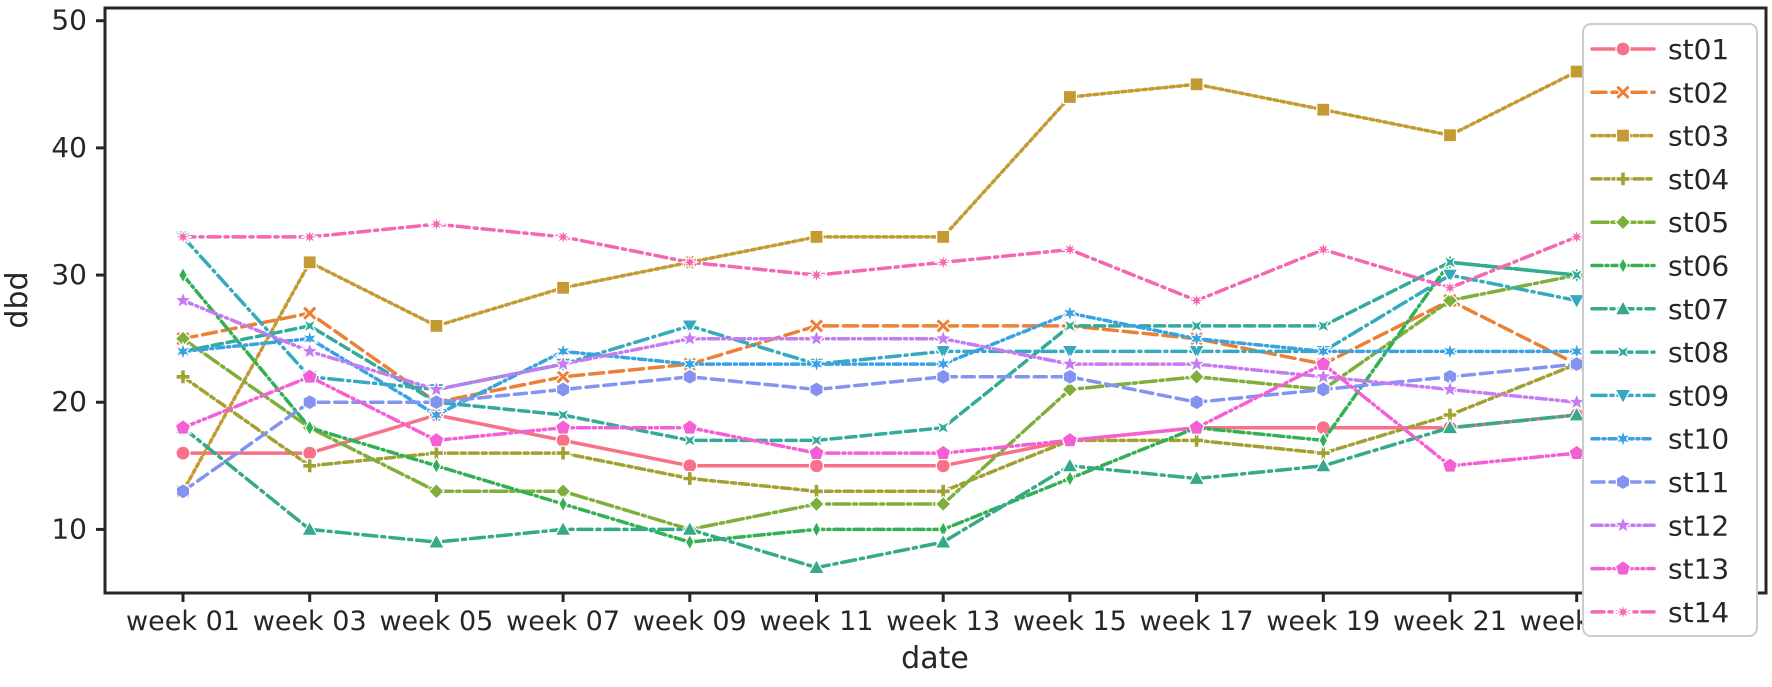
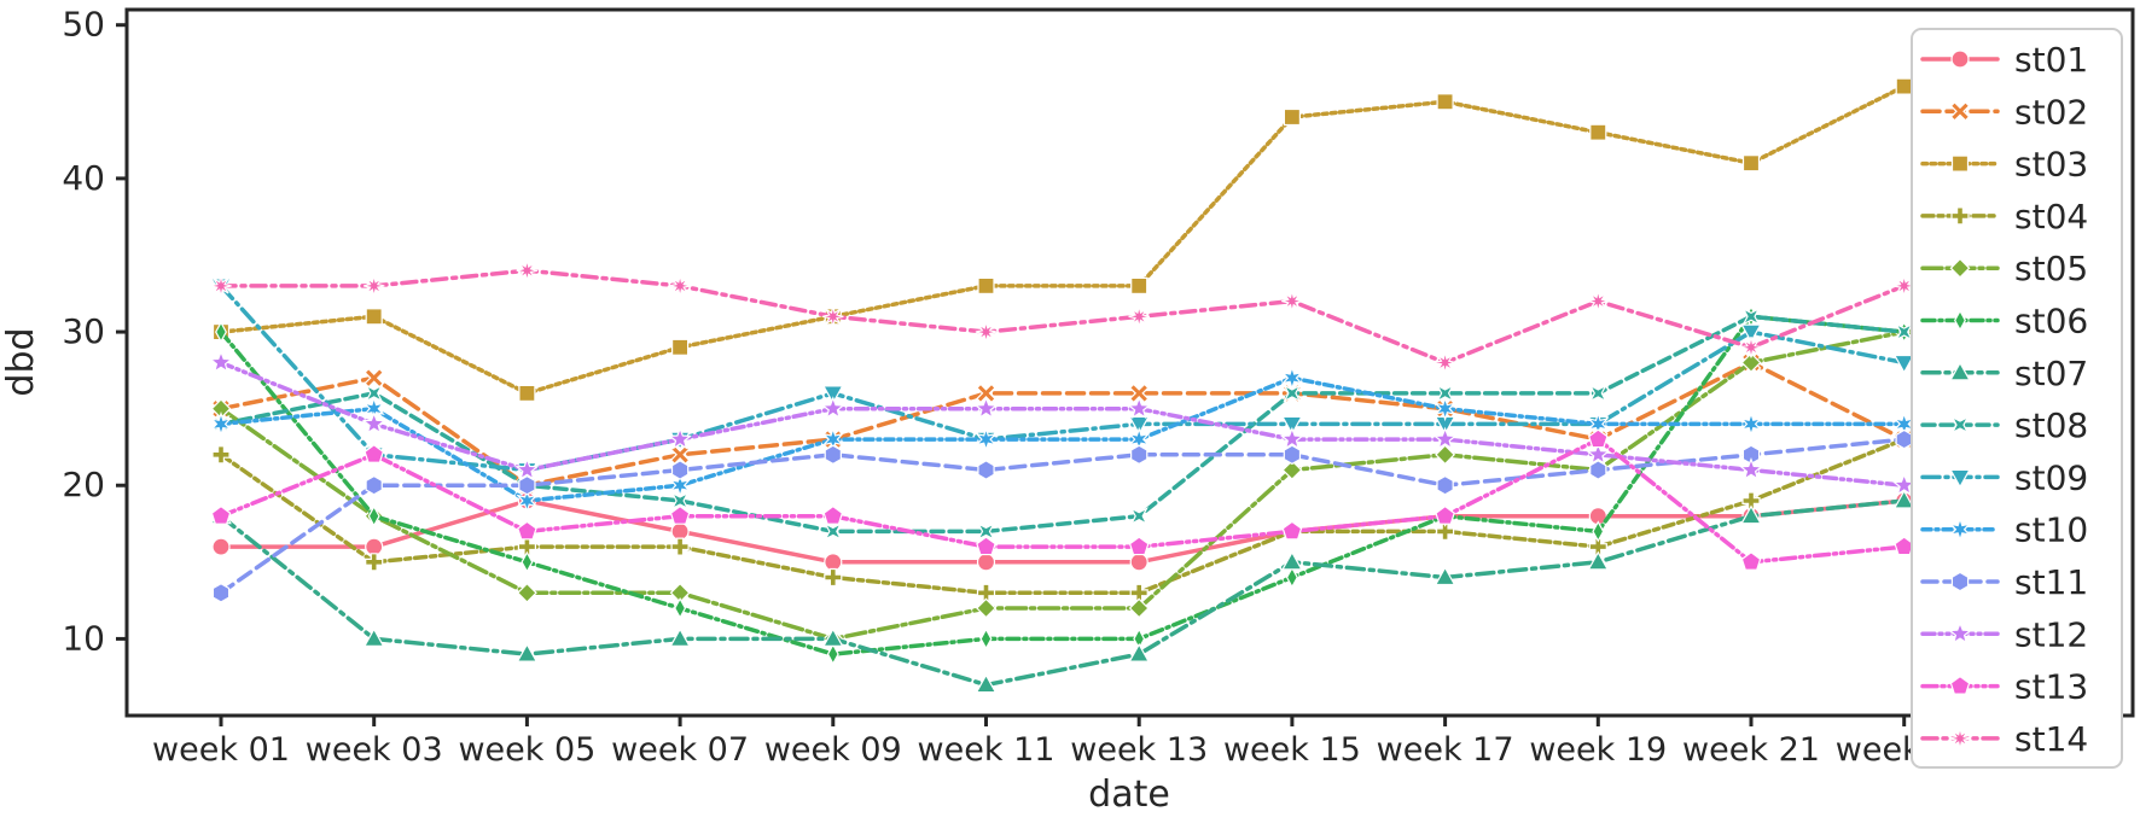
st03/week 01: 13 -> 30
st10/week 07: 24 -> 20
